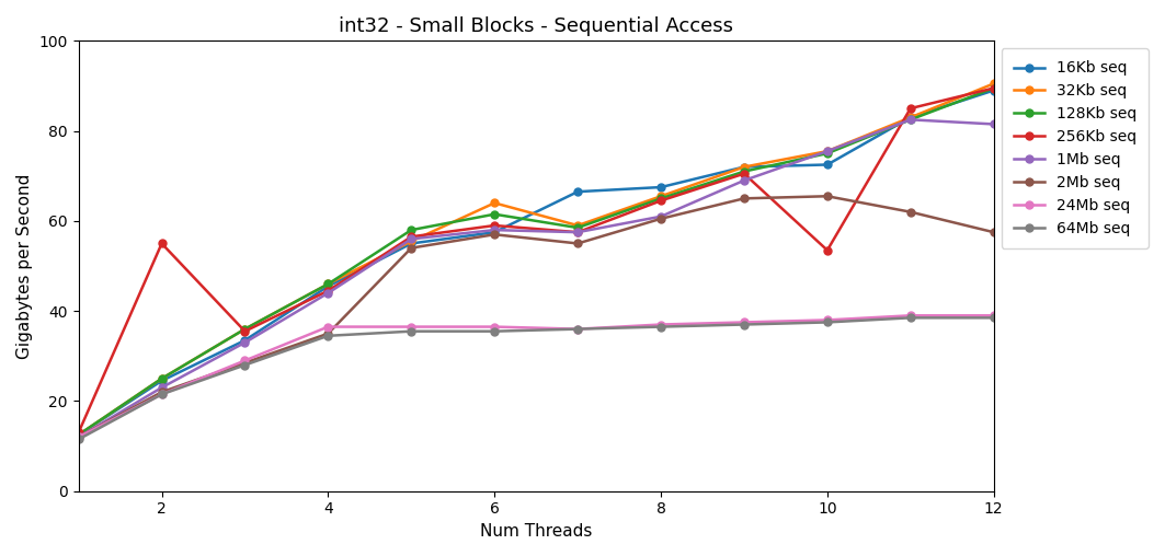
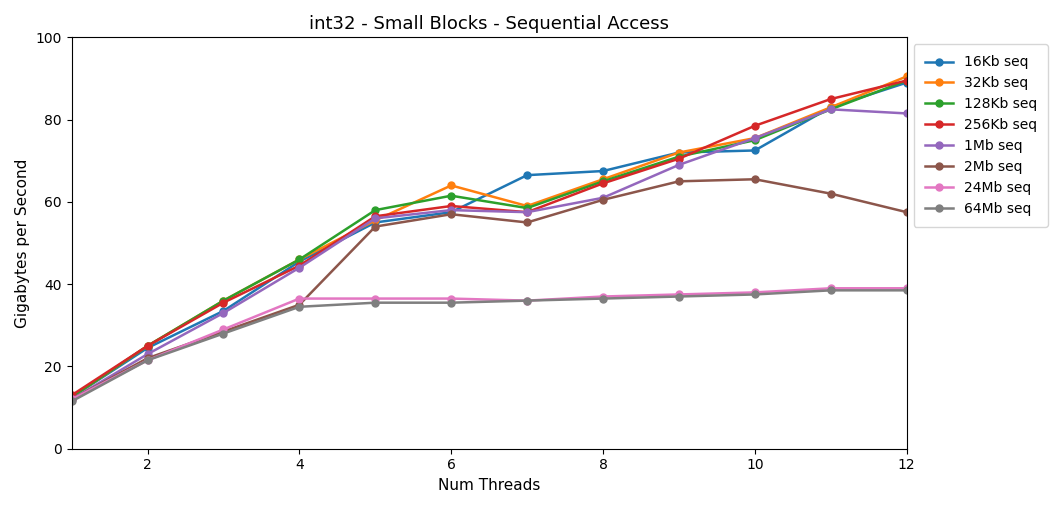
256Kb seq/2: 55.0 -> 25.0
256Kb seq/10: 53.5 -> 78.5
